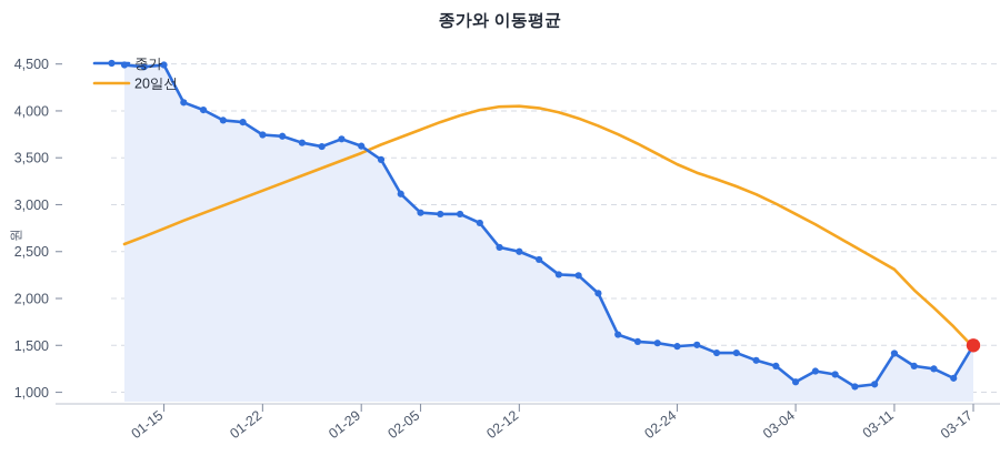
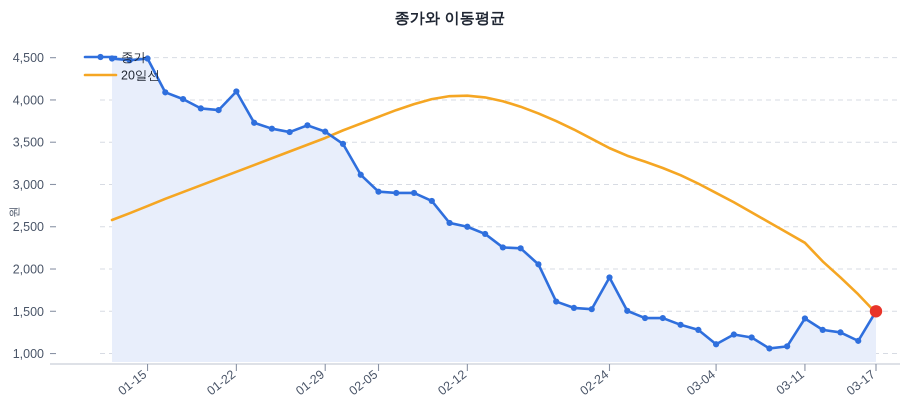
종가/01-22: 3700 -> 4100
종가/02-24: 1500 -> 1900
